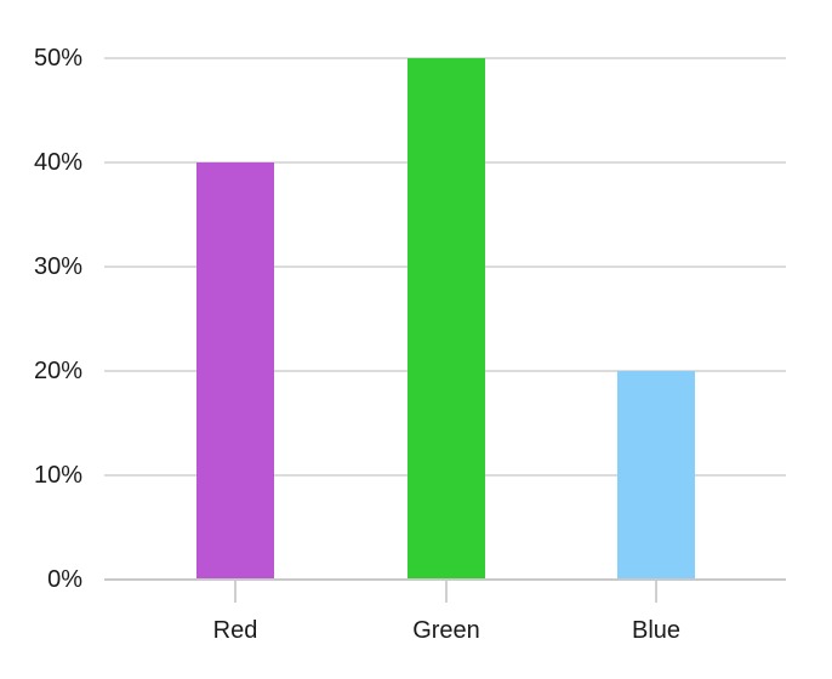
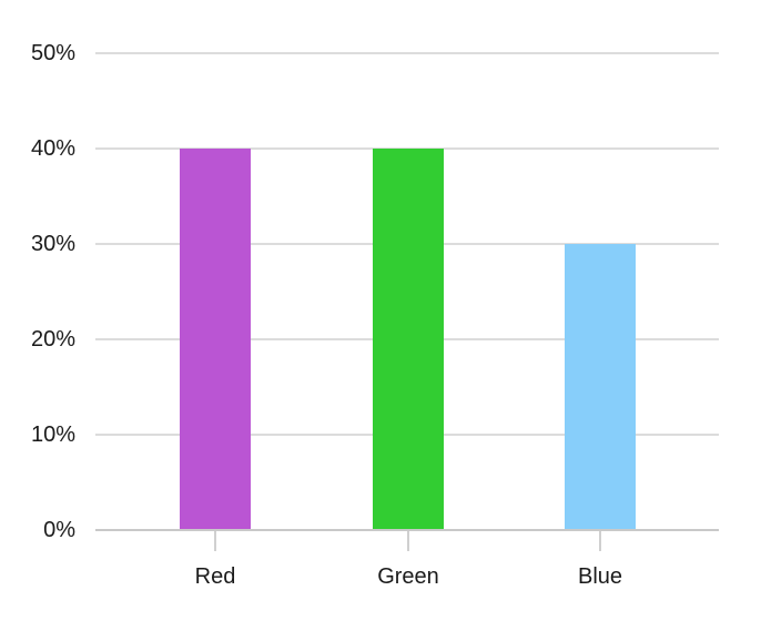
Green: 50% -> 40%
Blue: 20% -> 30%
